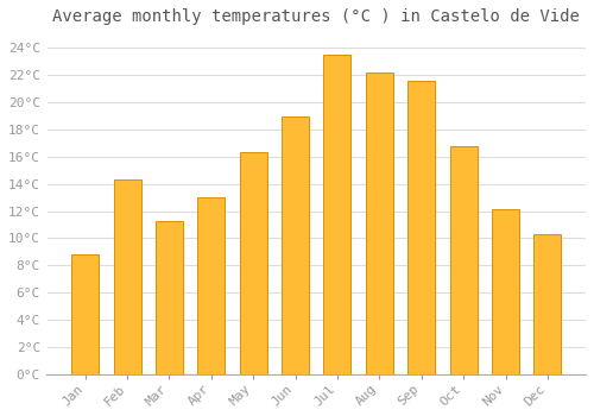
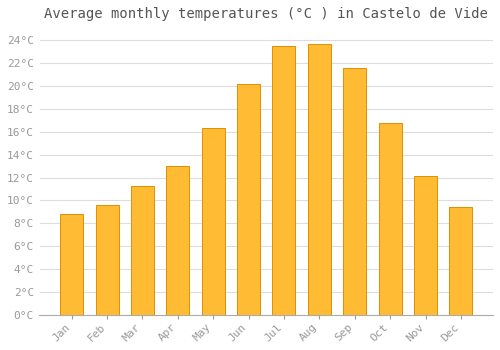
Feb: 14.3°C -> 9.6°C
Jun: 19.0°C -> 20.2°C
Aug: 22.2°C -> 23.7°C
Dec: 10.3°C -> 9.4°C
